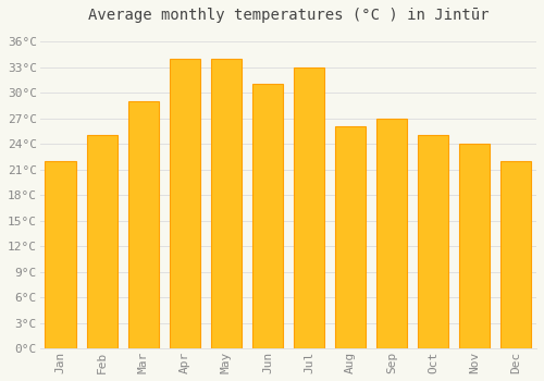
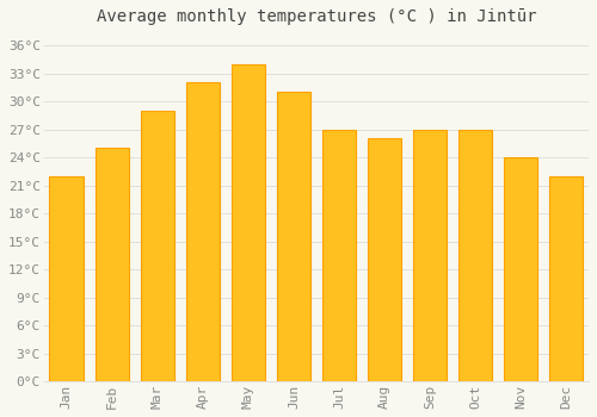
Apr: 34°C -> 32°C
Jul: 33°C -> 27°C
Oct: 25°C -> 27°C
